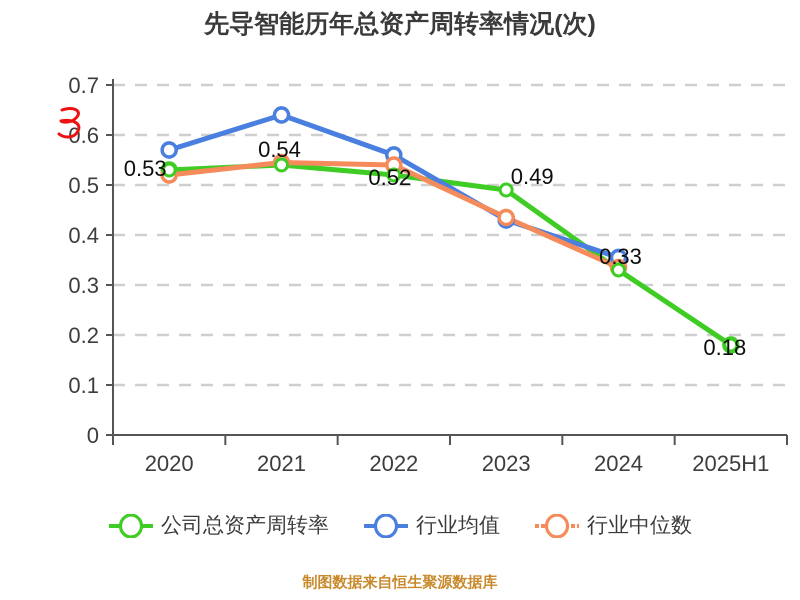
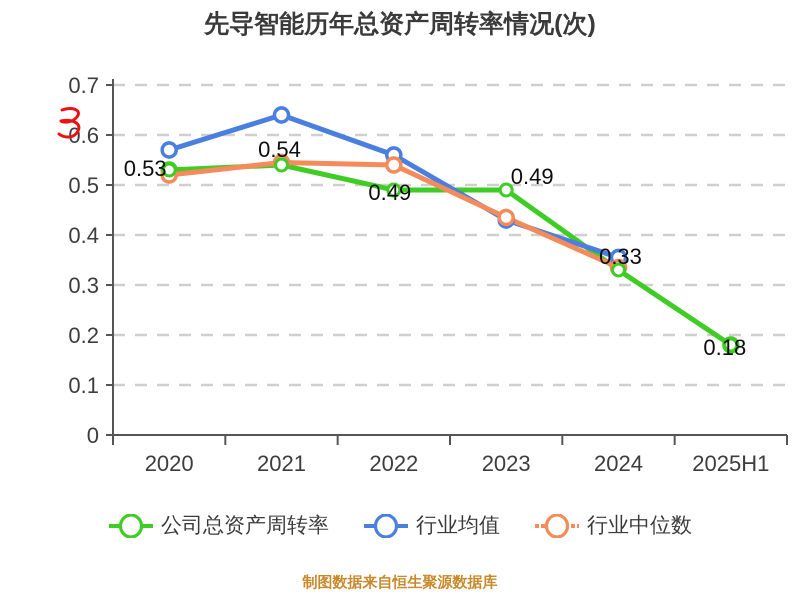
公司总资产周转率/2022: 0.52 -> 0.49
